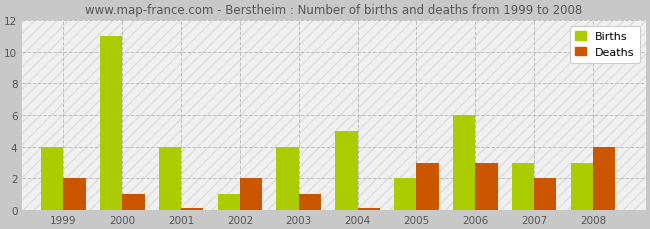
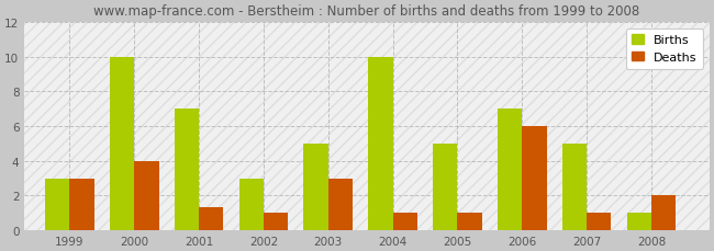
Births/1999: 4 -> 3
Deaths/1999: 2.0 -> 3.0
Births/2000: 11 -> 10
Deaths/2000: 1.0 -> 4.0
Births/2001: 4 -> 7
Deaths/2001: 0.1 -> 1.3
Births/2002: 1 -> 3
Deaths/2002: 2.0 -> 1.0
Births/2003: 4 -> 5
Deaths/2003: 1.0 -> 3.0
Births/2004: 5 -> 10
Deaths/2004: 0.1 -> 1.0
Births/2005: 2 -> 5
Deaths/2005: 3.0 -> 1.0
Births/2006: 6 -> 7
Deaths/2006: 3.0 -> 6.0
Births/2007: 3 -> 5
Deaths/2007: 2.0 -> 1.0
Births/2008: 3 -> 1
Deaths/2008: 4.0 -> 2.0
